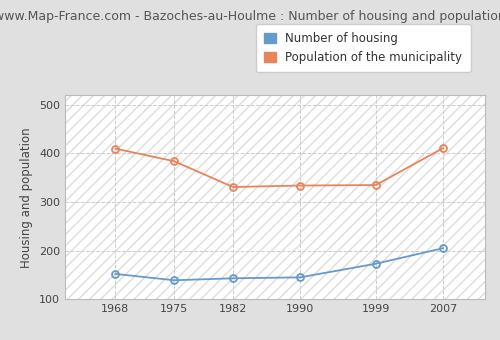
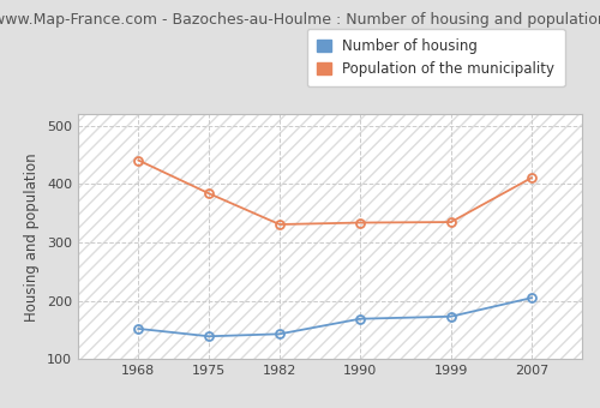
Population of the municipality/1968: 410 -> 441
Number of housing/1990: 145 -> 169
